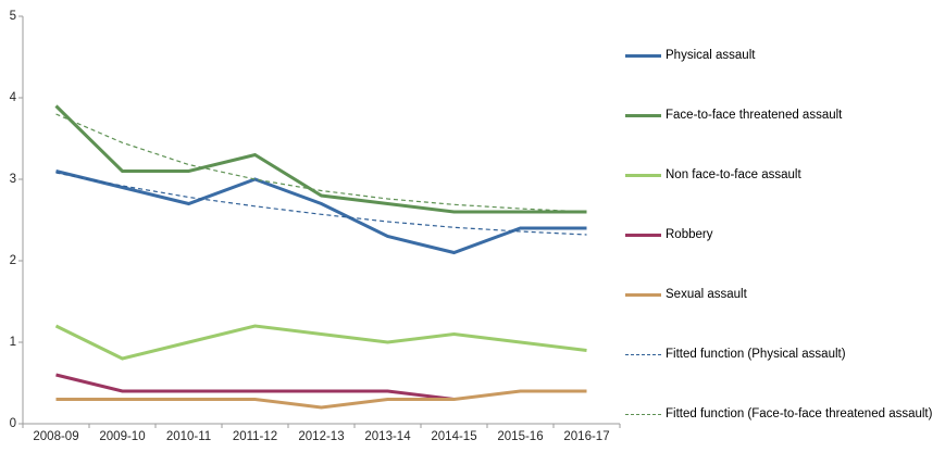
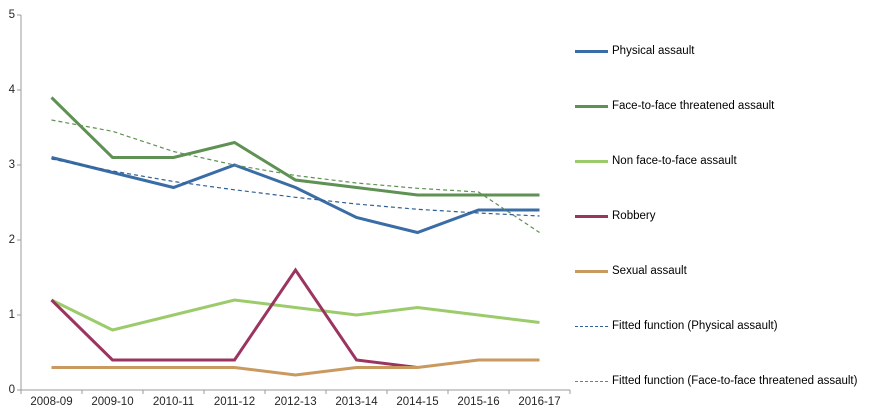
Robbery/2008-09: 0.6 -> 1.2
Fitted function (Face-to-face threatened assault)/2008-09: 3.8 -> 3.6
Robbery/2012-13: 0.4 -> 1.6
Fitted function (Face-to-face threatened assault)/2016-17: 2.6 -> 2.1
